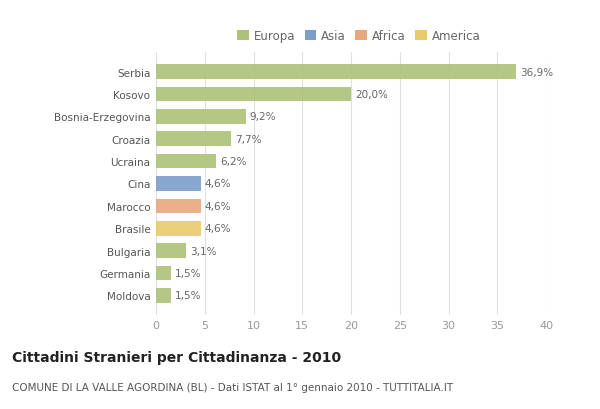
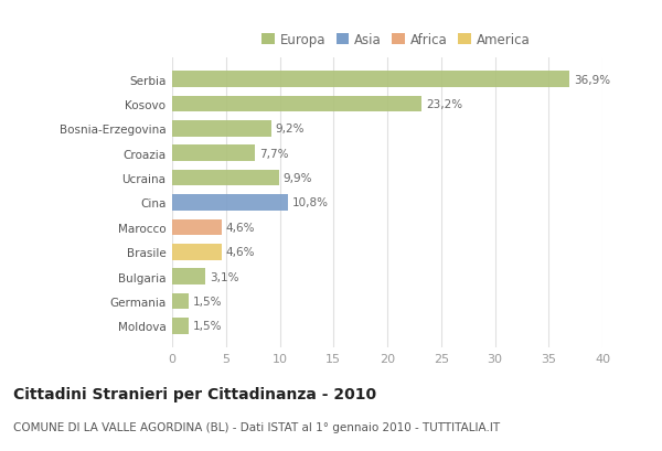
Kosovo: 20,0% -> 23,2%
Ucraina: 6,2% -> 9,9%
Cina: 4,6% -> 10,8%
